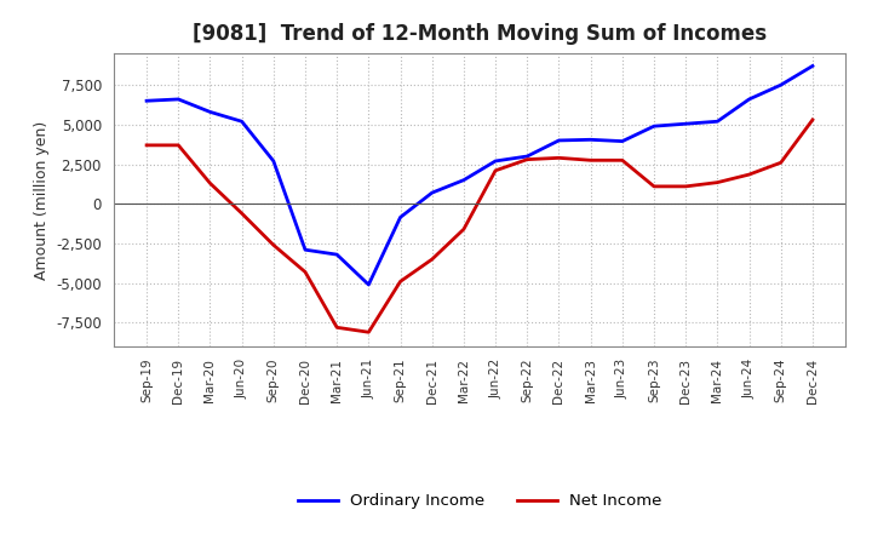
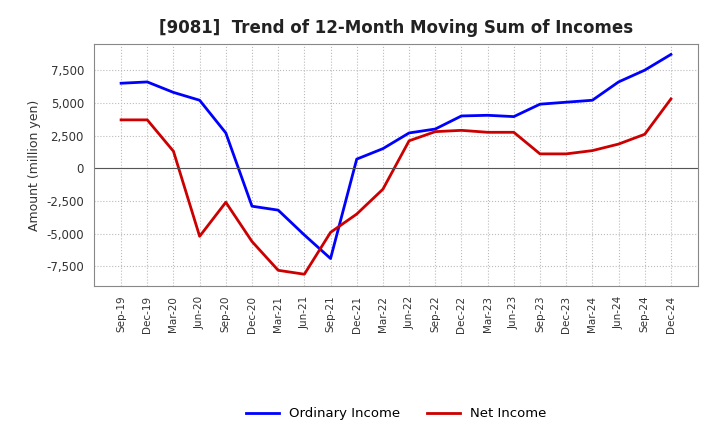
Net Income/Jun-20: -600 -> -5,200
Net Income/Dec-20: -4,300 -> -5,600
Ordinary Income/Sep-21: -800 -> -6,900
